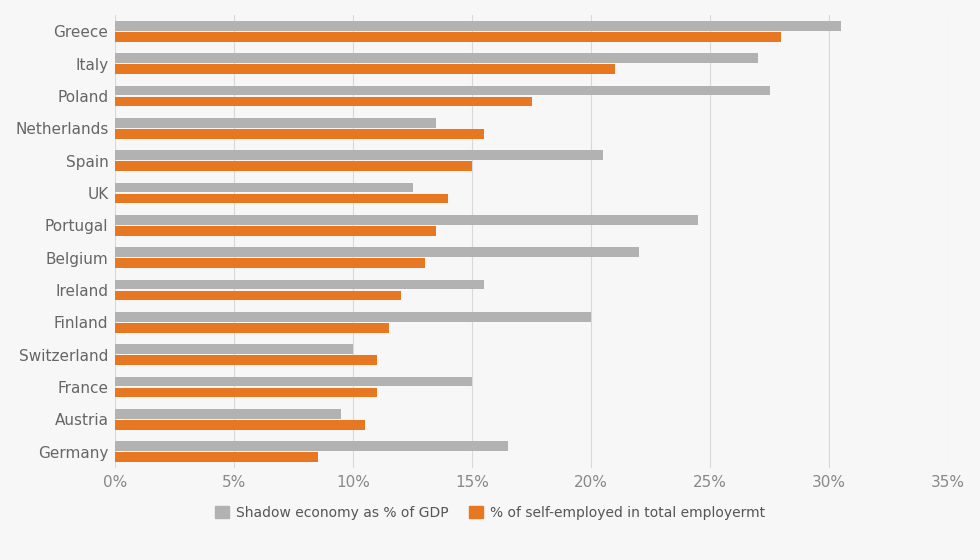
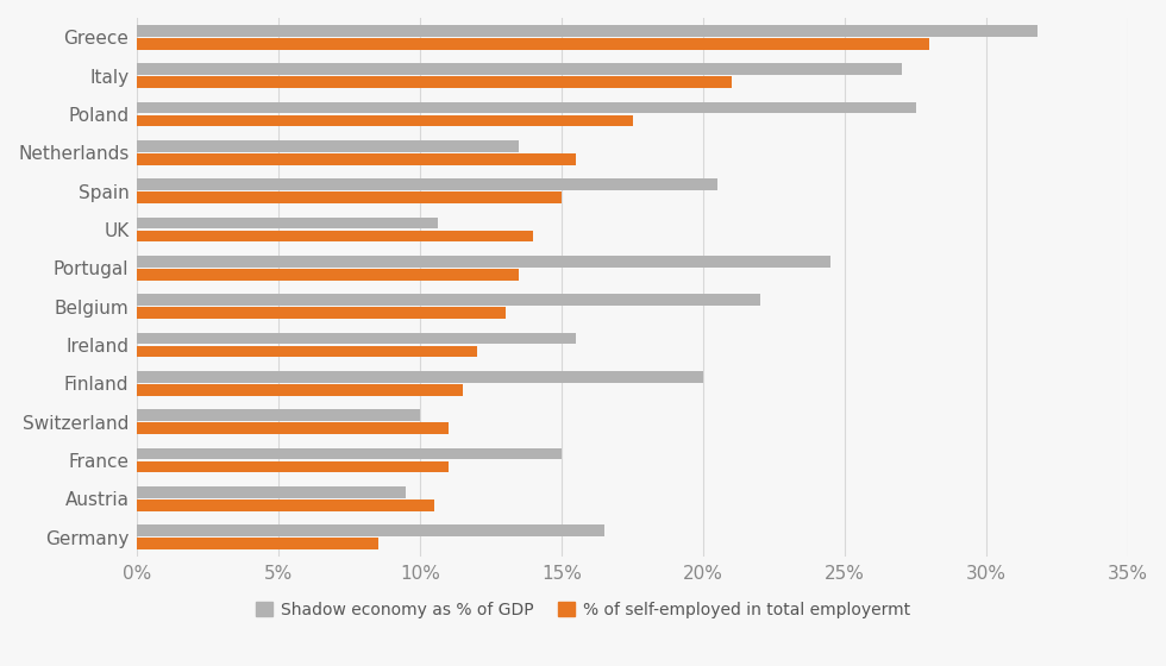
Shadow economy as % of GDP/Greece: 30.5% -> 31.8%
Shadow economy as % of GDP/UK: 12.5% -> 10.6%
